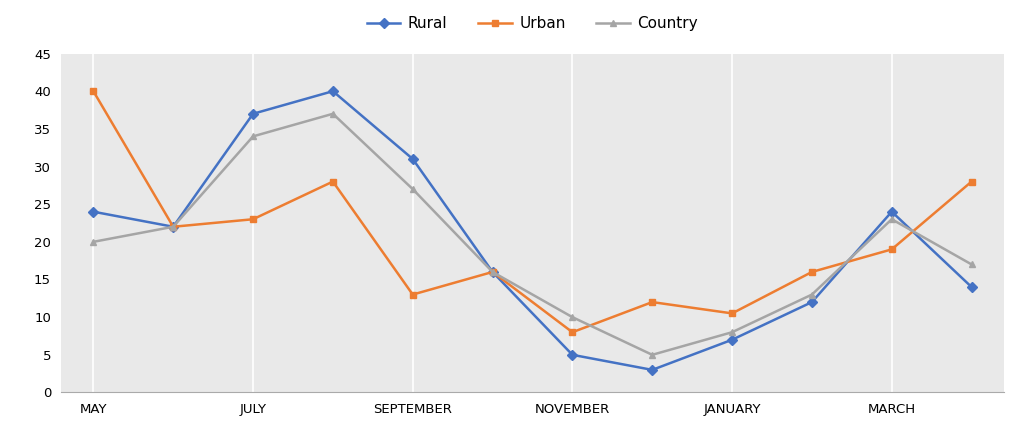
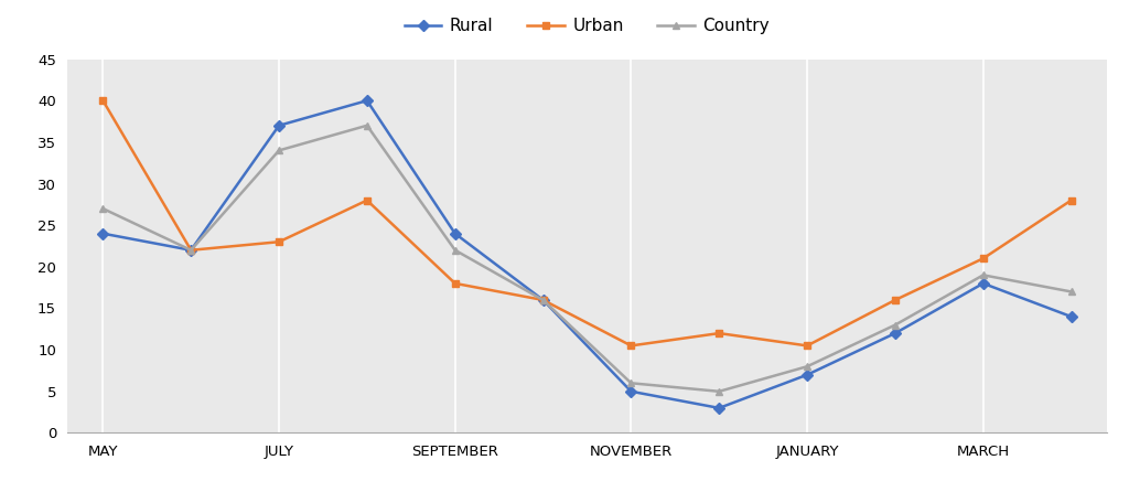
Country/MAY: 20 -> 27
Rural/SEPTEMBER: 31 -> 24
Urban/SEPTEMBER: 13.0 -> 18.0
Country/SEPTEMBER: 27 -> 22
Urban/NOVEMBER: 8.0 -> 10.5
Country/NOVEMBER: 10 -> 6
Rural/MARCH: 24 -> 18
Urban/MARCH: 19.0 -> 21.0
Country/MARCH: 23 -> 19
